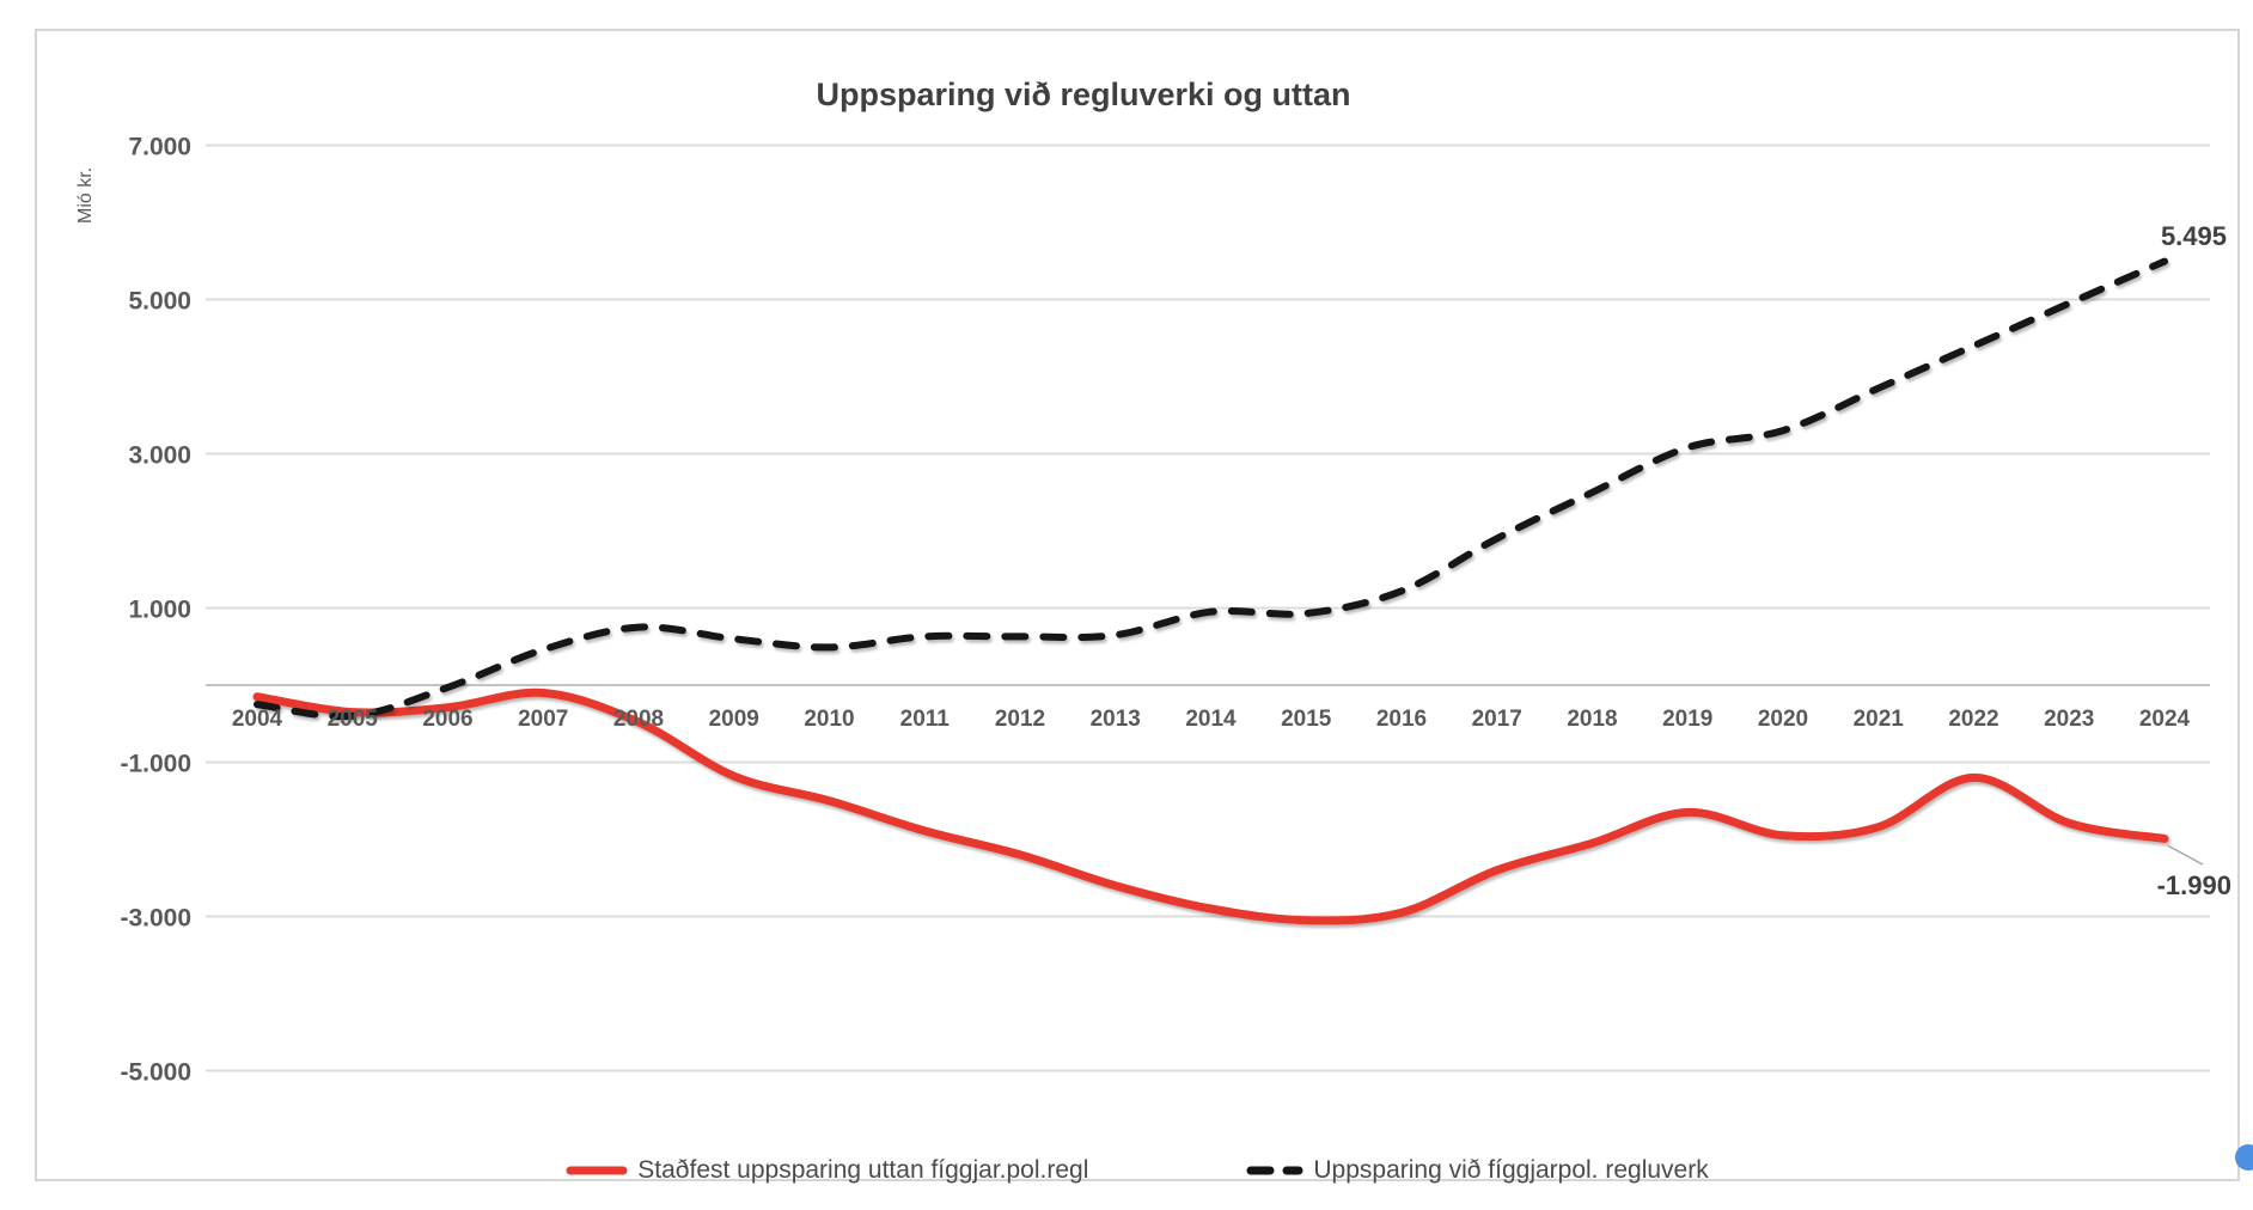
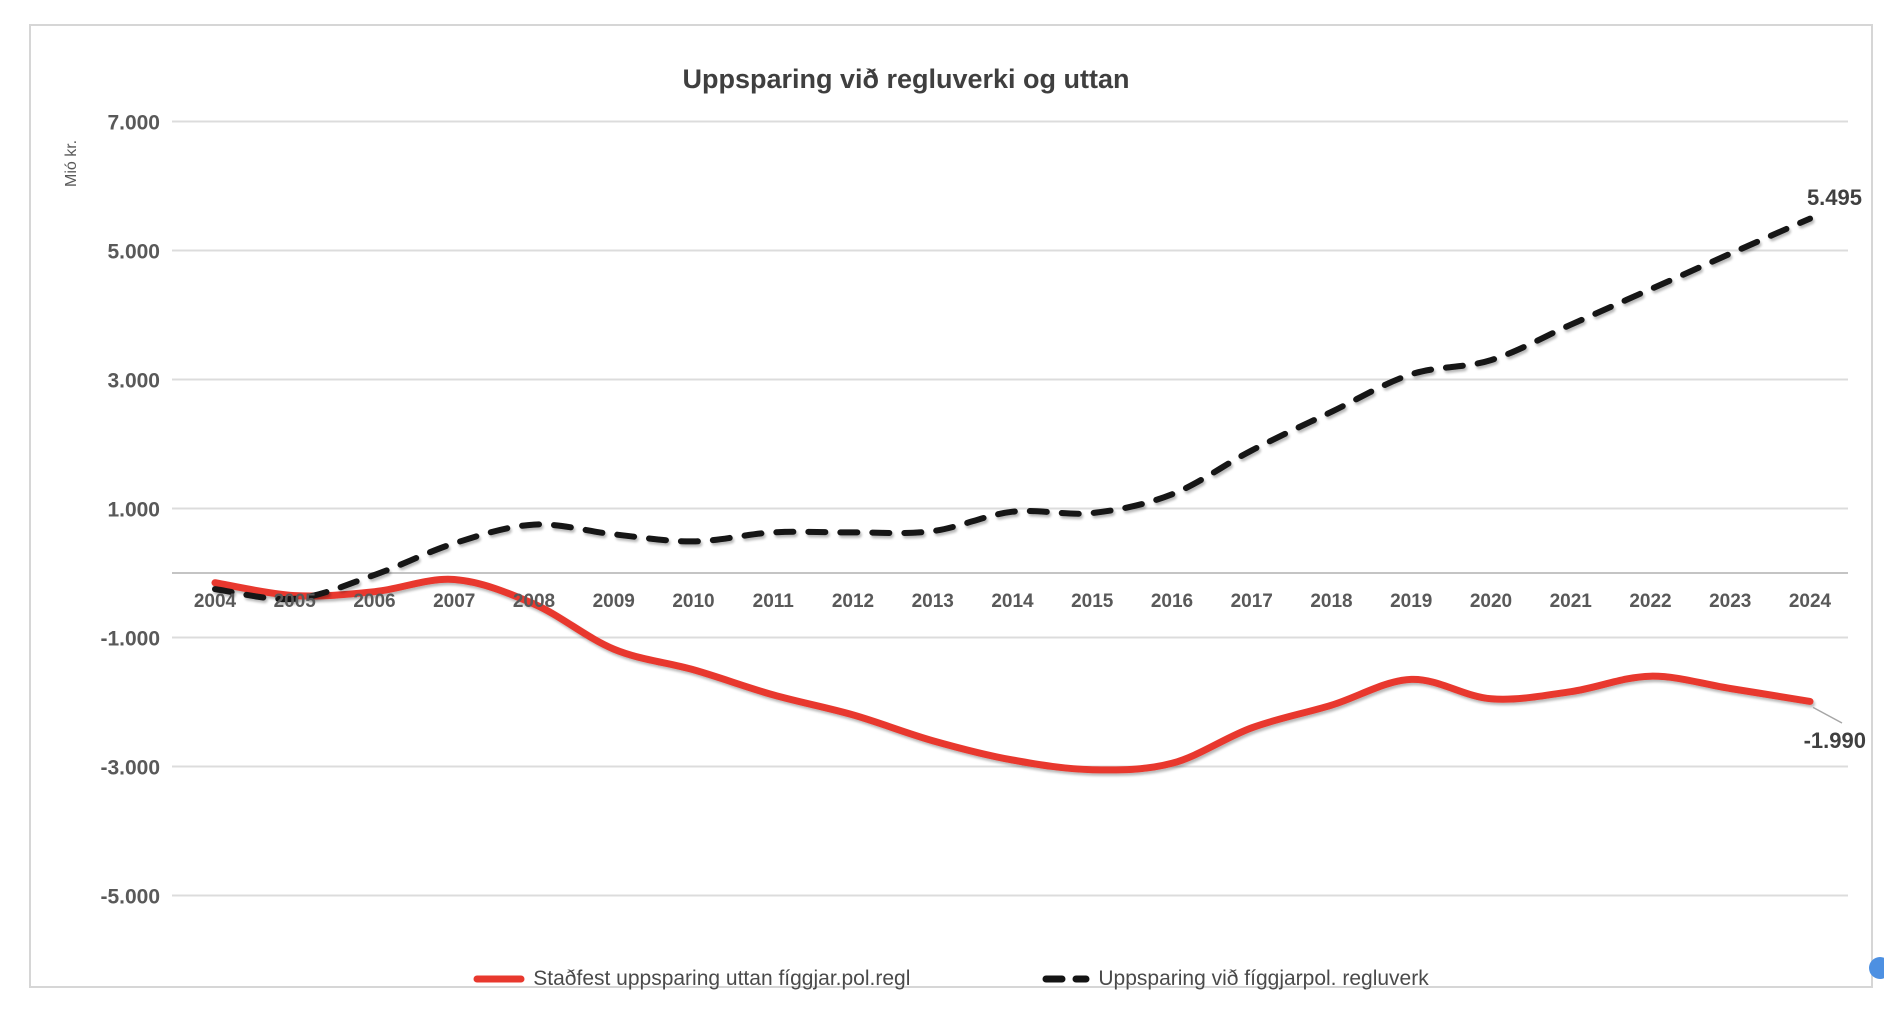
Staðfest uppsparing uttan fíggjar.pol.regl/2022: -1200 -> -1600
